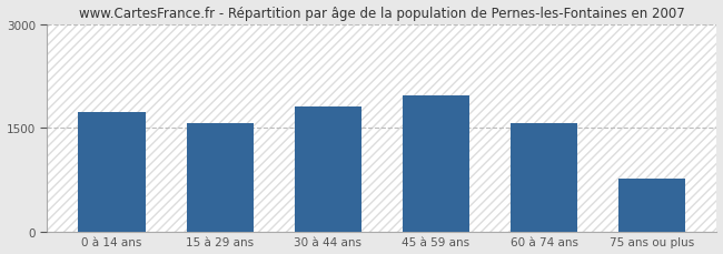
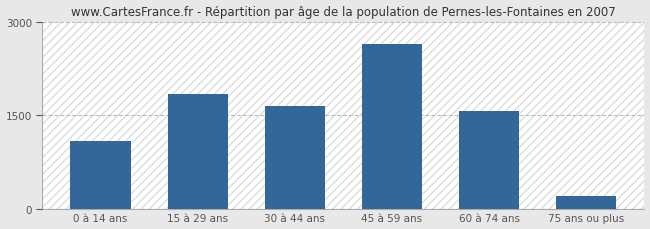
0 à 14 ans: 1720 -> 1080
15 à 29 ans: 1560 -> 1840
30 à 44 ans: 1800 -> 1640
45 à 59 ans: 1960 -> 2640
75 ans ou plus: 760 -> 200
